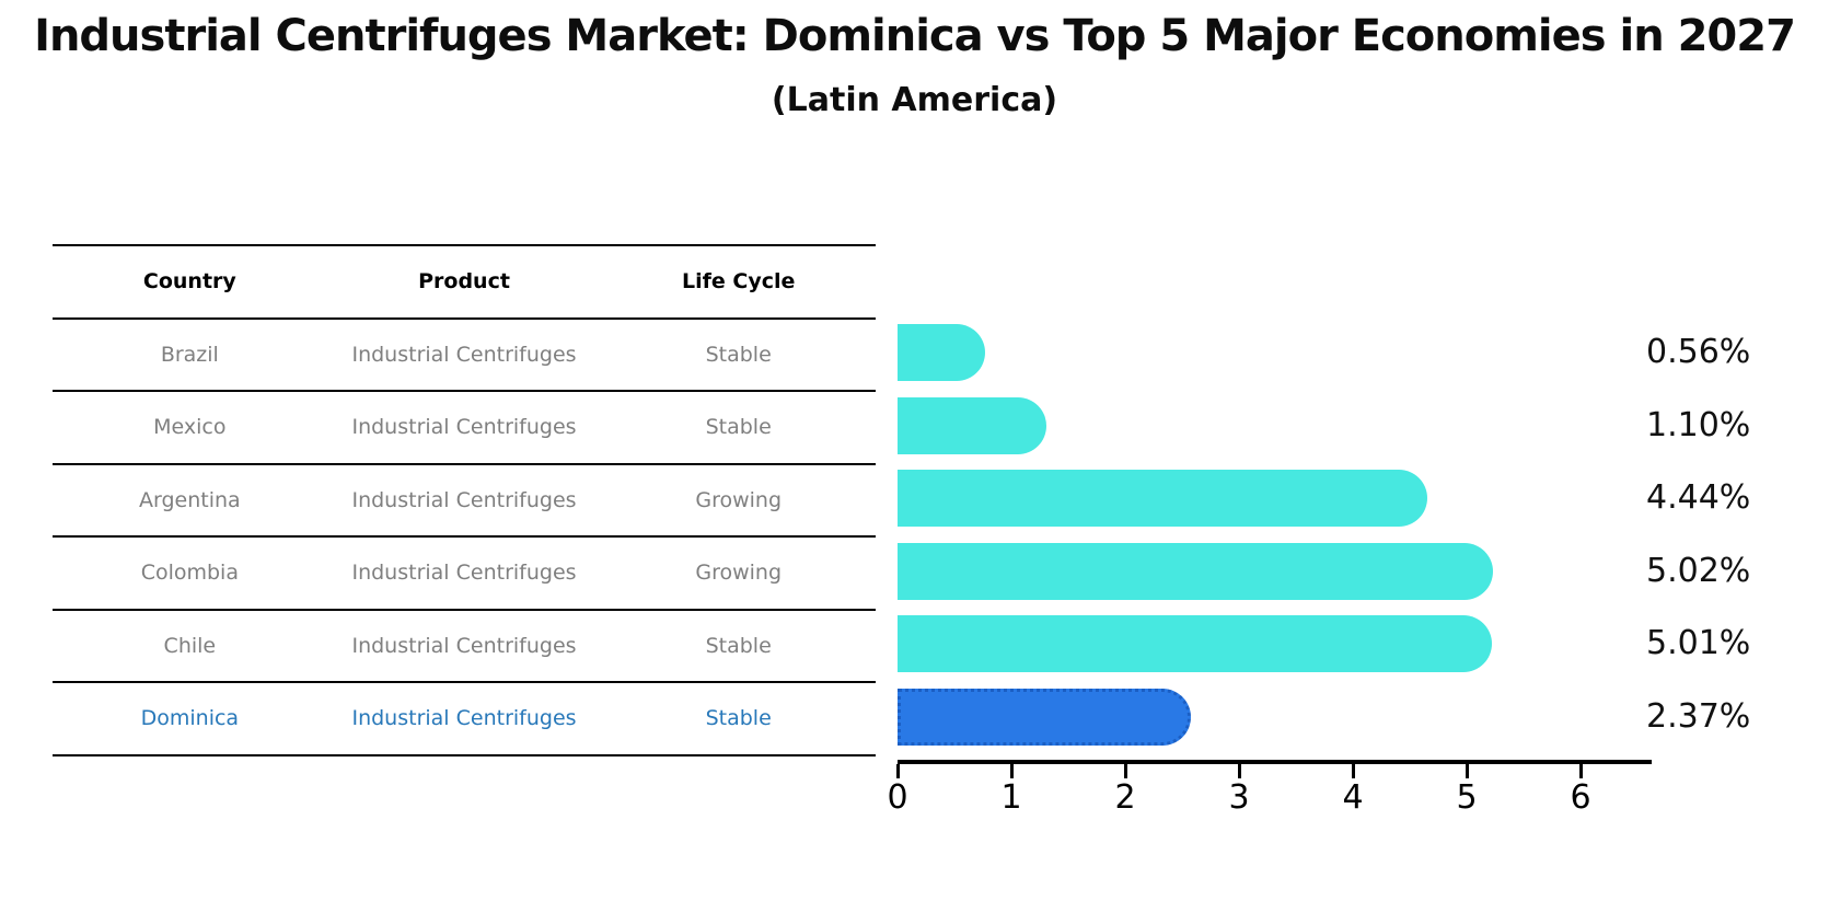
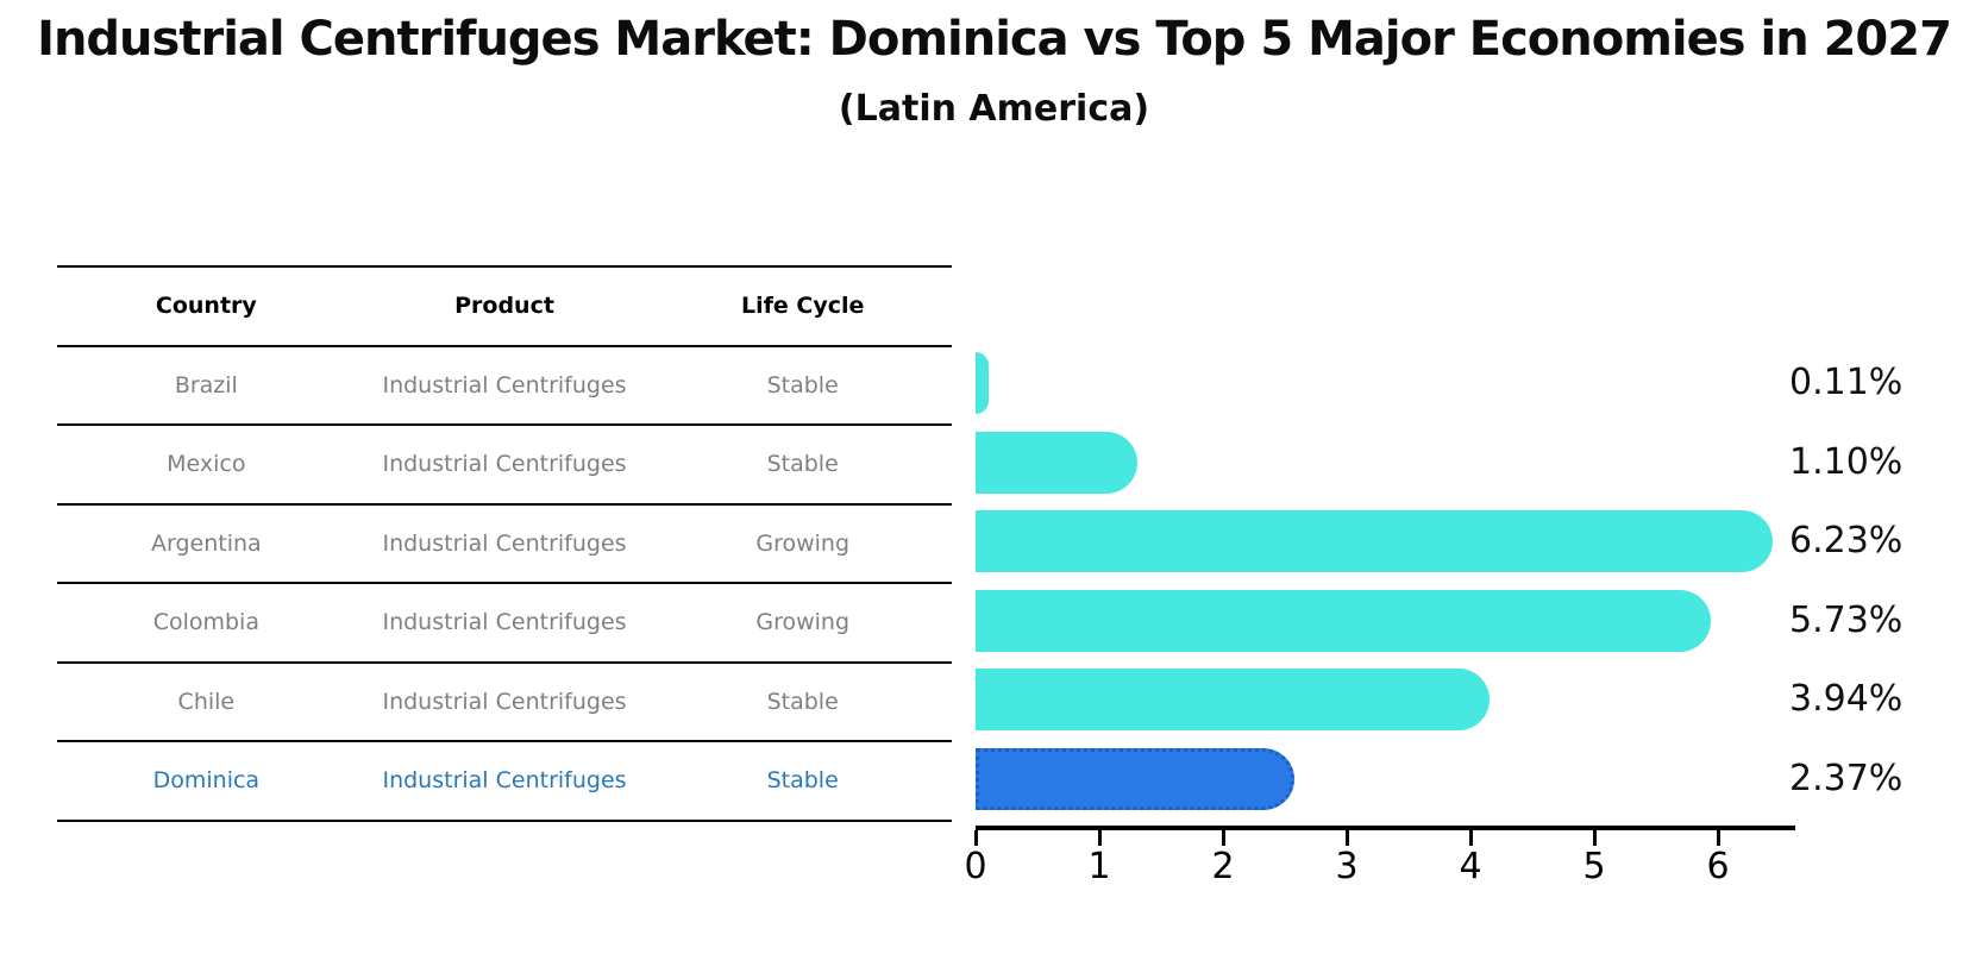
Brazil: 0.56% -> 0.11%
Argentina: 4.44% -> 6.23%
Colombia: 5.02% -> 5.73%
Chile: 5.01% -> 3.94%
